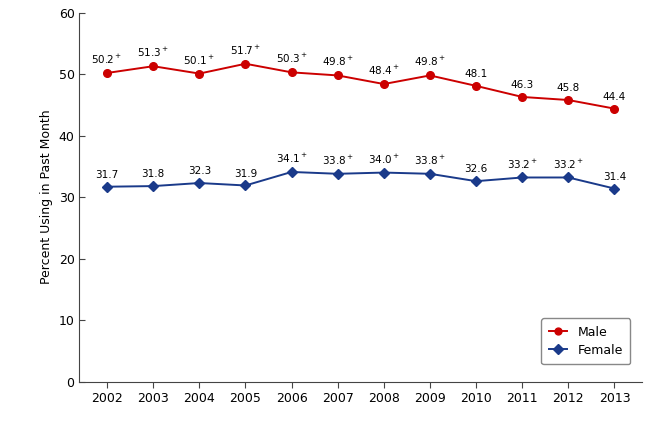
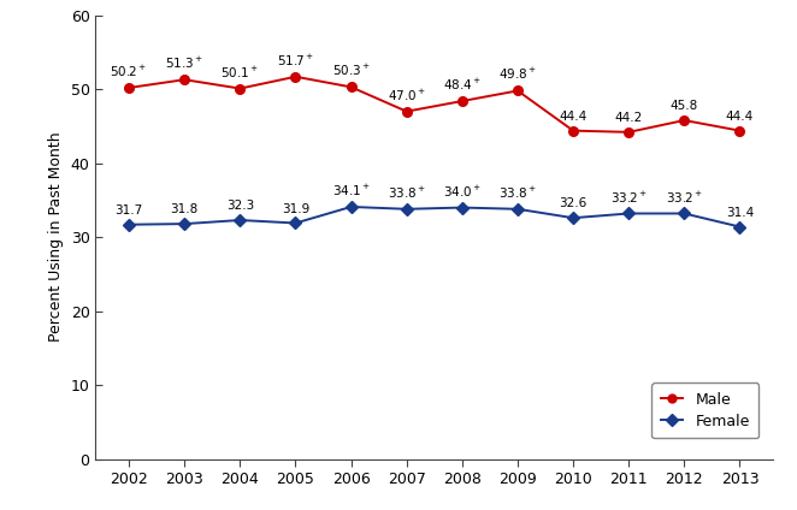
Male/2007: 49.8 -> 47.0
Male/2010: 48.1 -> 44.4
Male/2011: 46.3 -> 44.2
